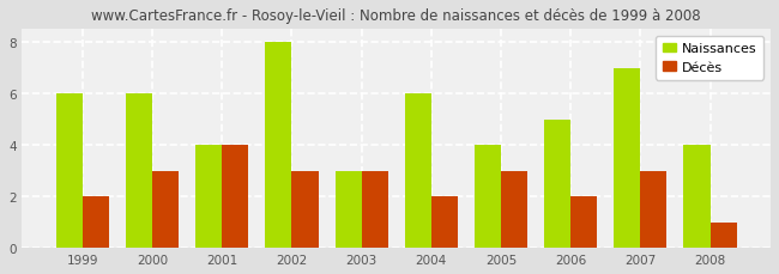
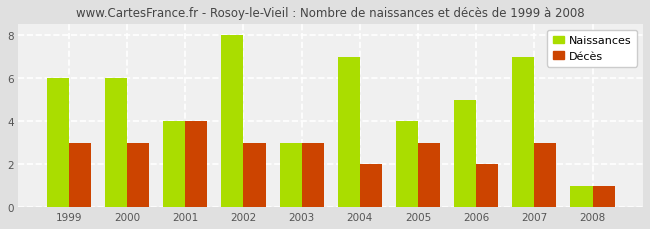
Décès/1999: 2 -> 3
Naissances/2004: 6 -> 7
Naissances/2008: 4 -> 1
